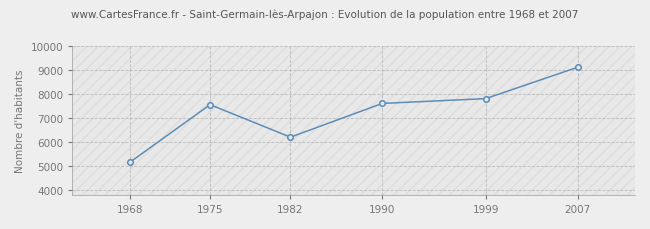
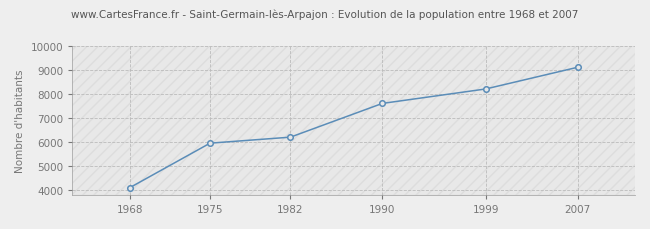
1968: 5150 -> 4100
1975: 7550 -> 5950
1999: 7800 -> 8200
